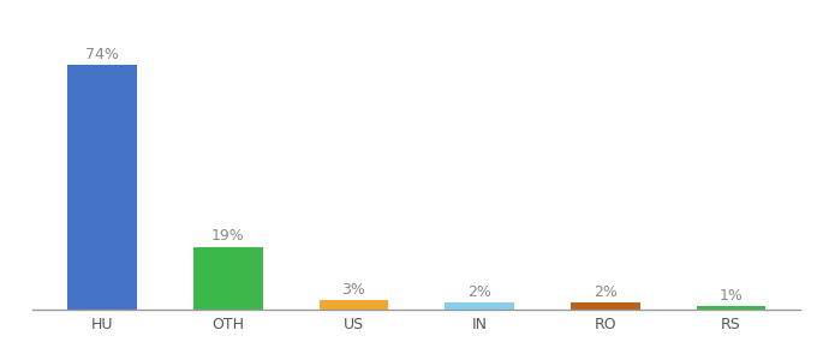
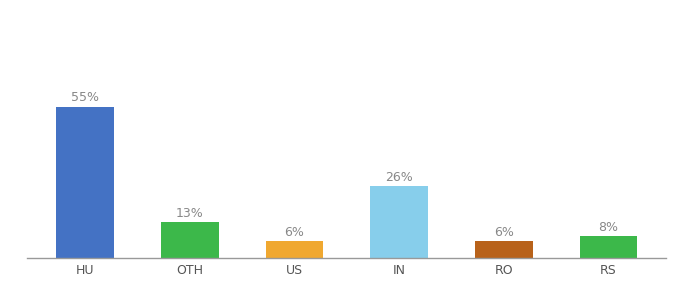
HU: 74% -> 55%
OTH: 19% -> 13%
US: 3% -> 6%
IN: 2% -> 26%
RO: 2% -> 6%
RS: 1% -> 8%
